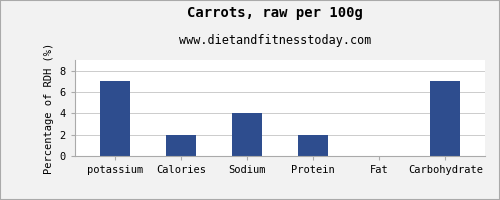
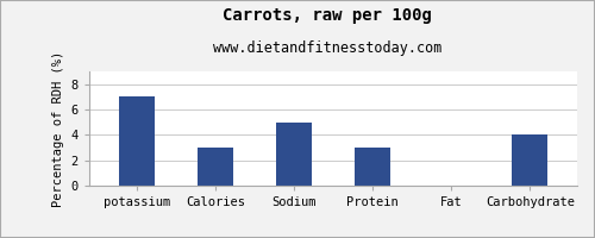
Calories: 2 -> 3
Sodium: 4 -> 5
Protein: 2 -> 3
Carbohydrate: 7 -> 4
